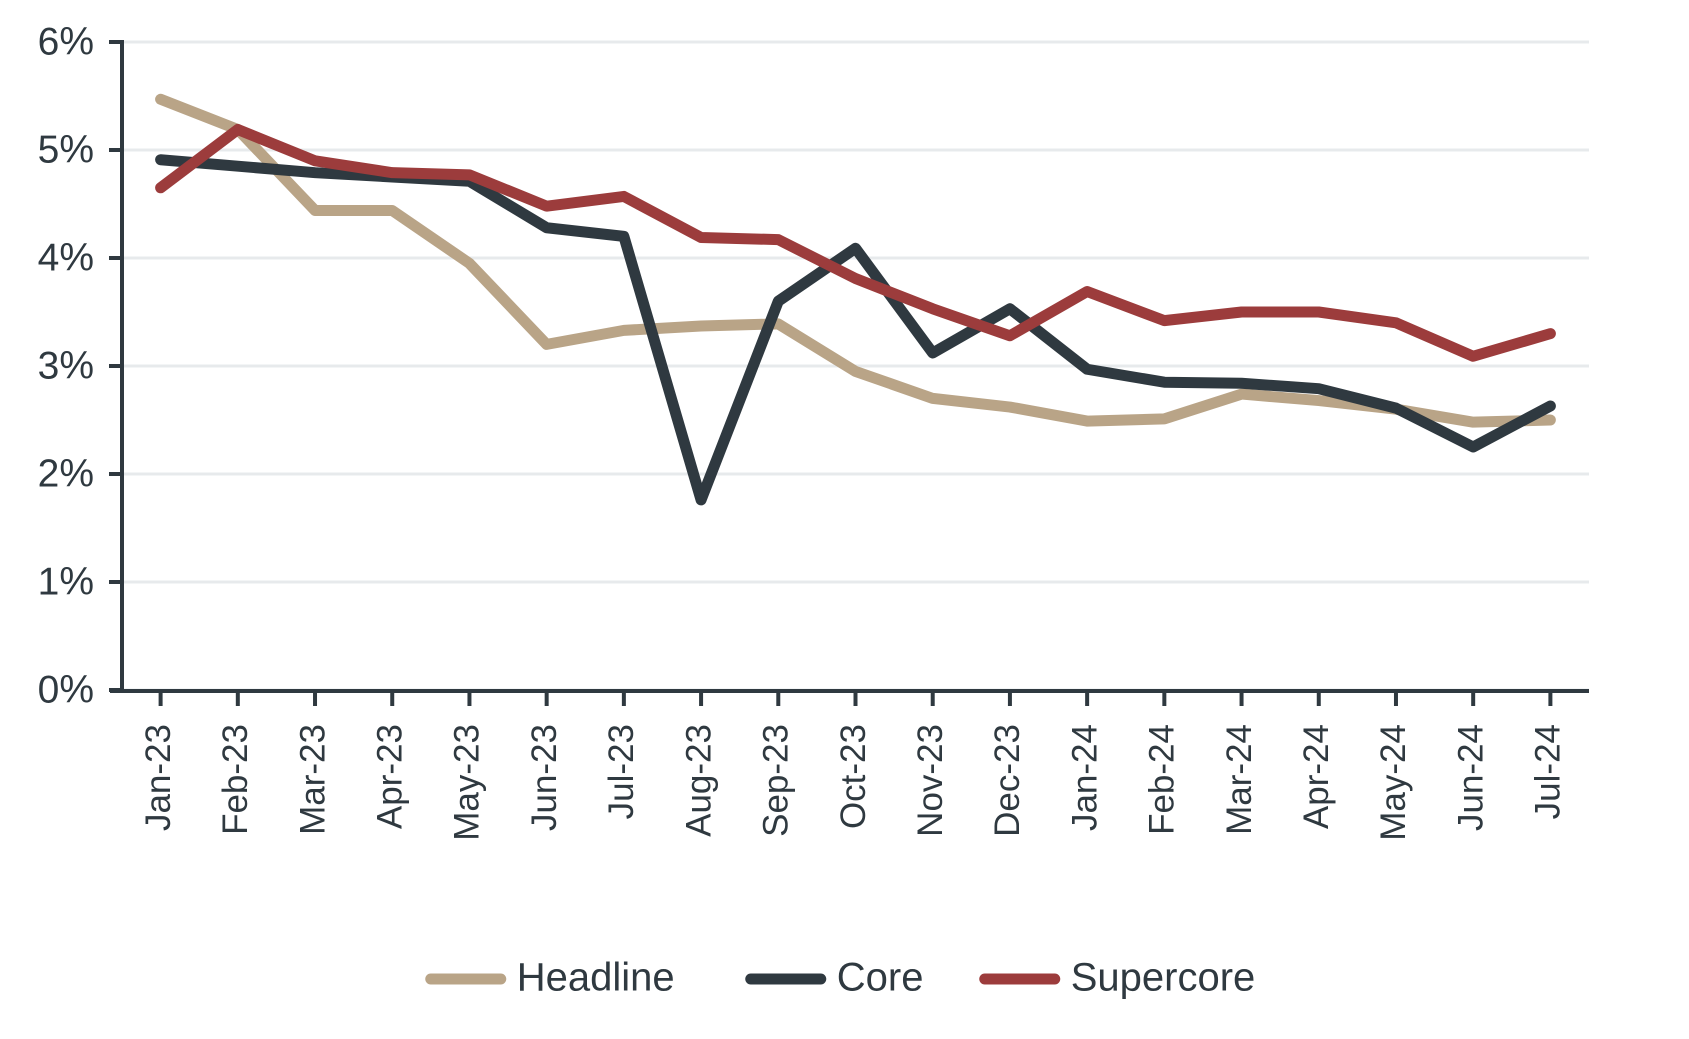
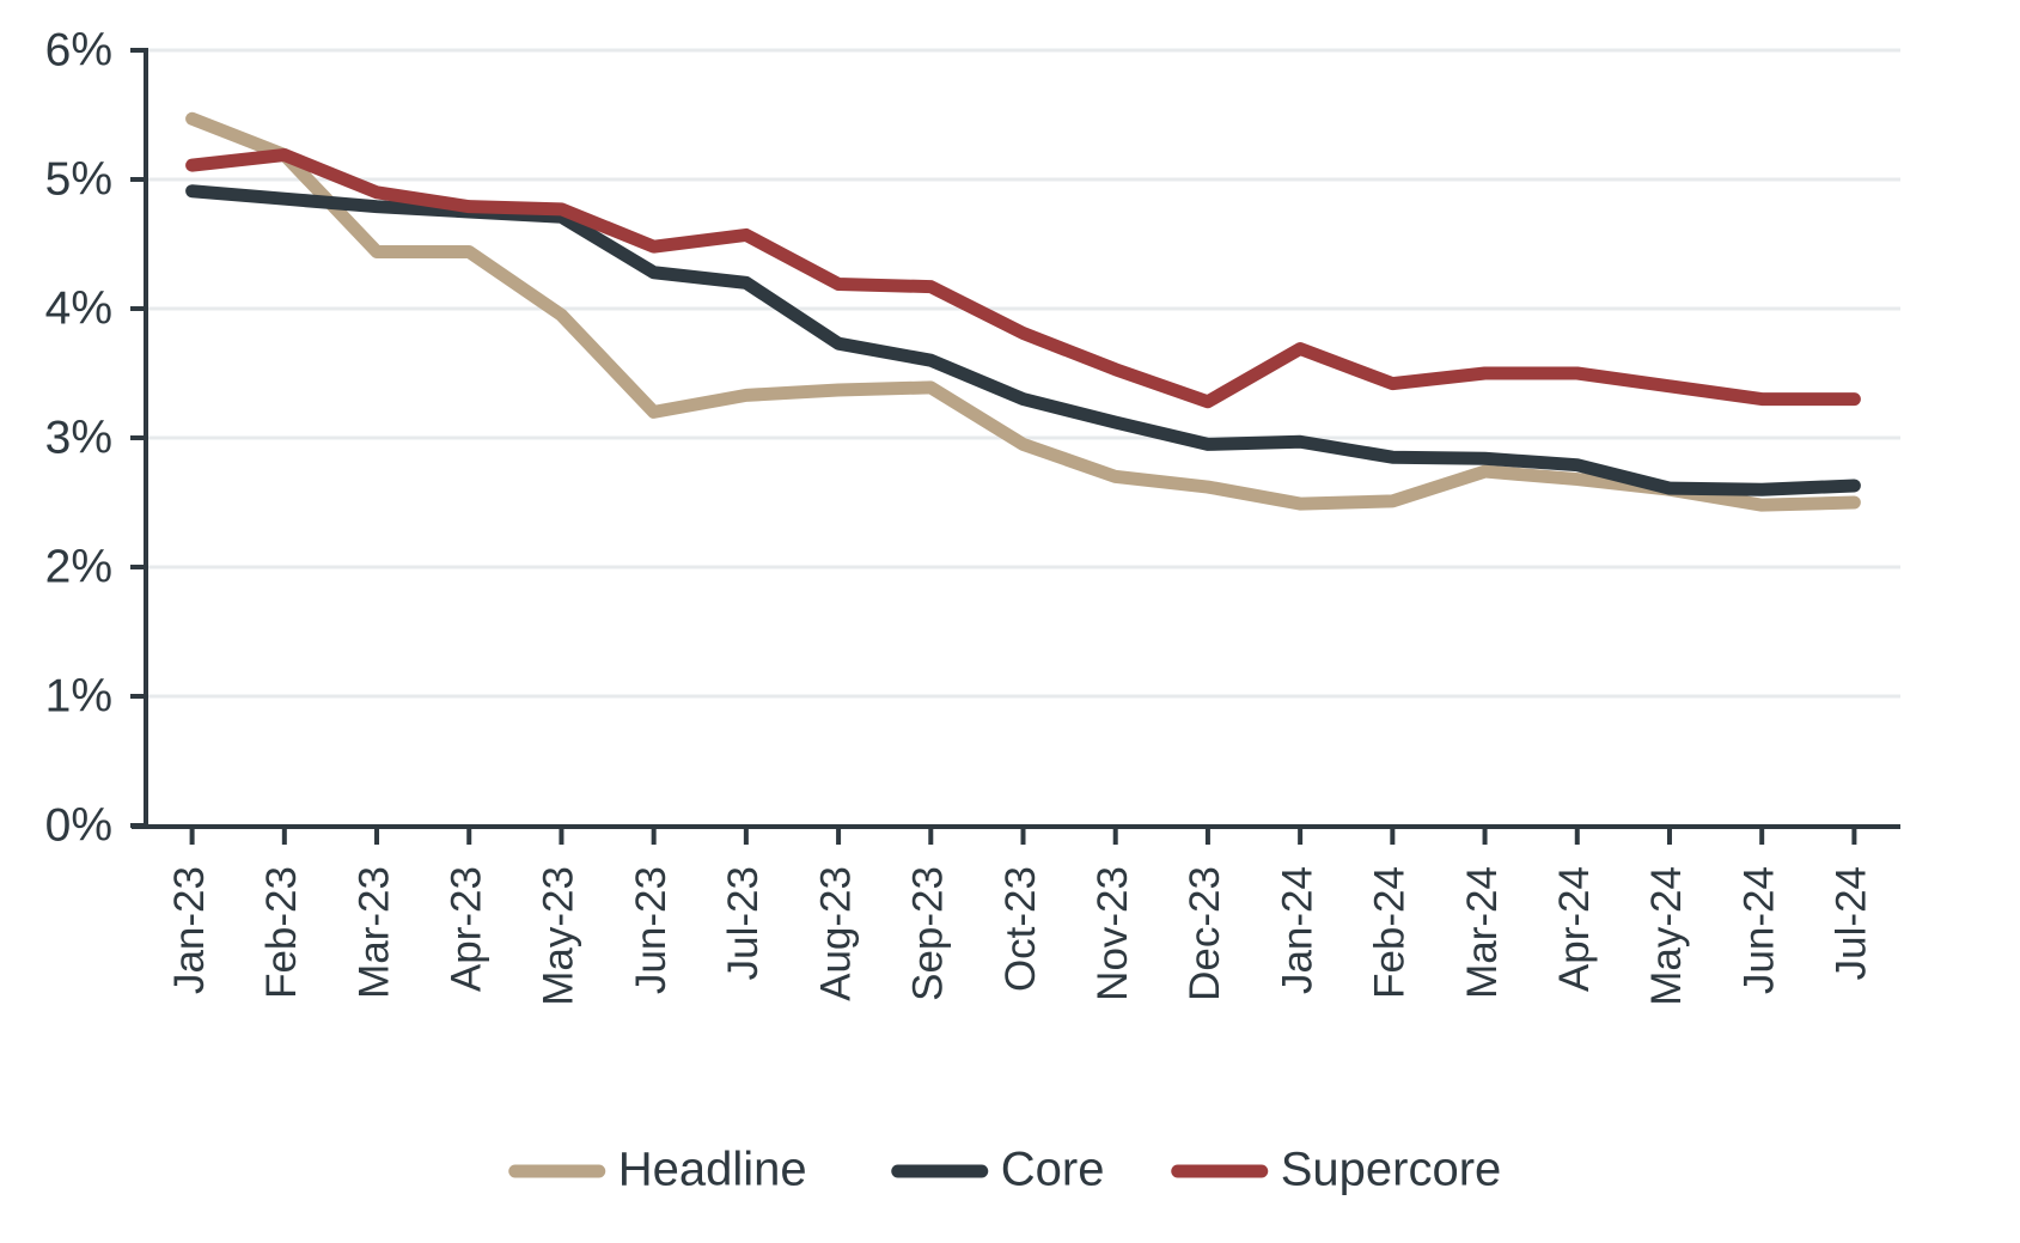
Supercore/Jan-23: 4.65% -> 5.11%
Core/Aug-23: 1.76% -> 3.73%
Core/Oct-23: 4.09% -> 3.30%
Core/Dec-23: 3.53% -> 2.95%
Core/Jun-24: 2.25% -> 2.60%
Supercore/Jun-24: 3.09% -> 3.30%
